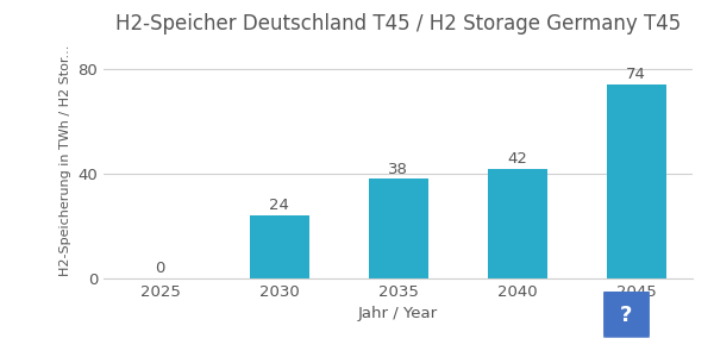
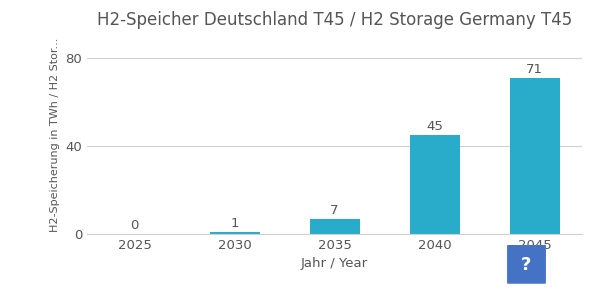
2030: 24 -> 1
2035: 38 -> 7
2040: 42 -> 45
2045: 74 -> 71
